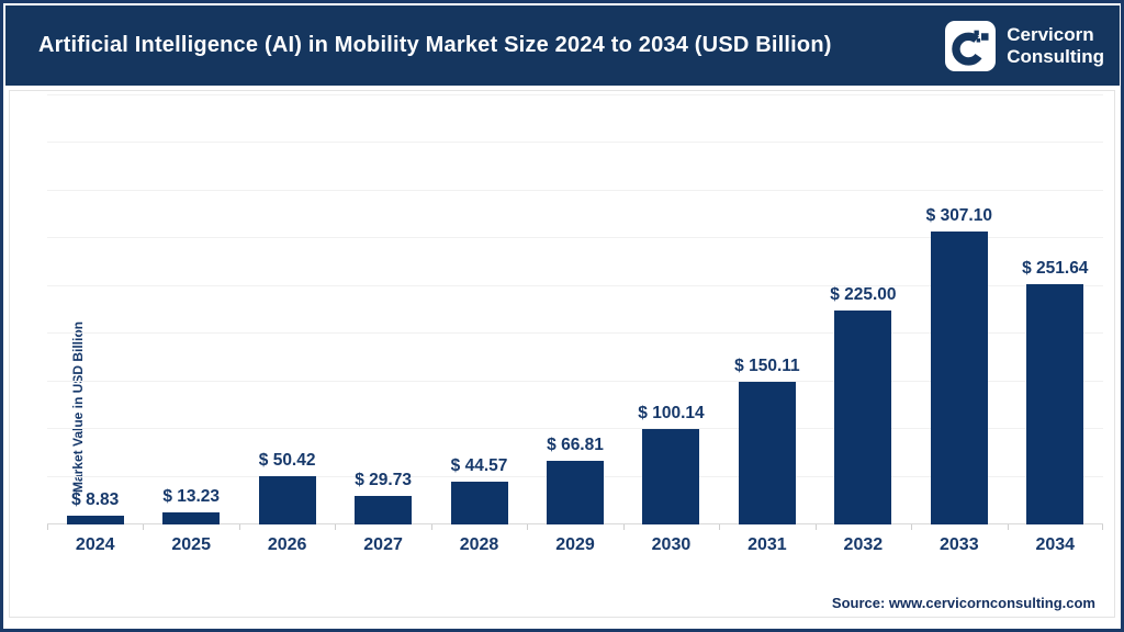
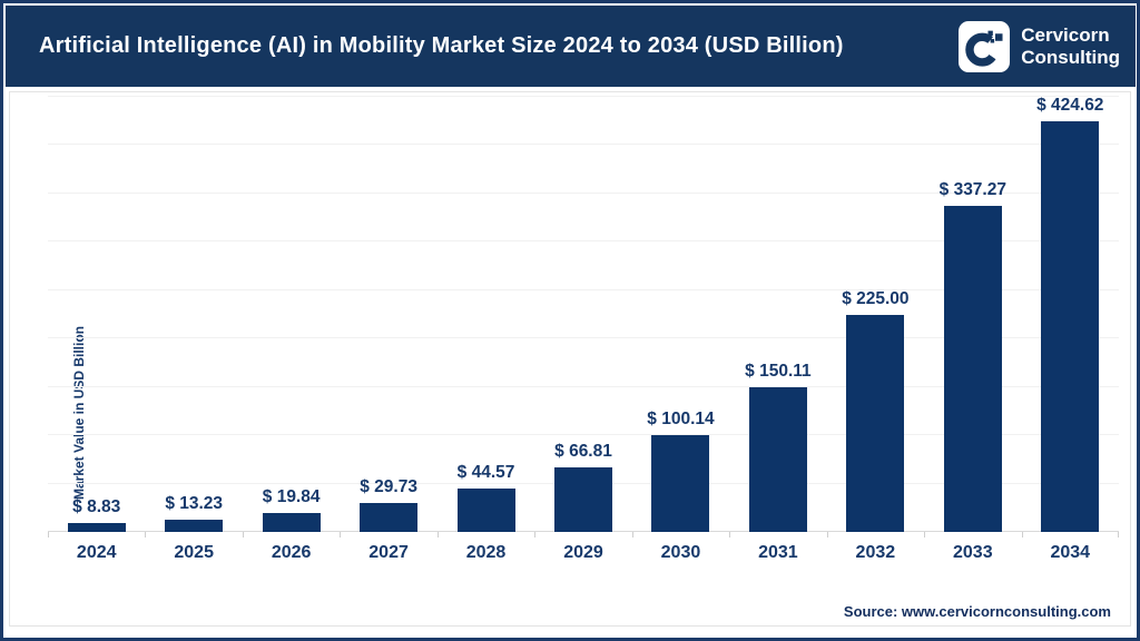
2026: 50.42 -> 19.84
2033: 307.10 -> 337.27
2034: 251.64 -> 424.62
